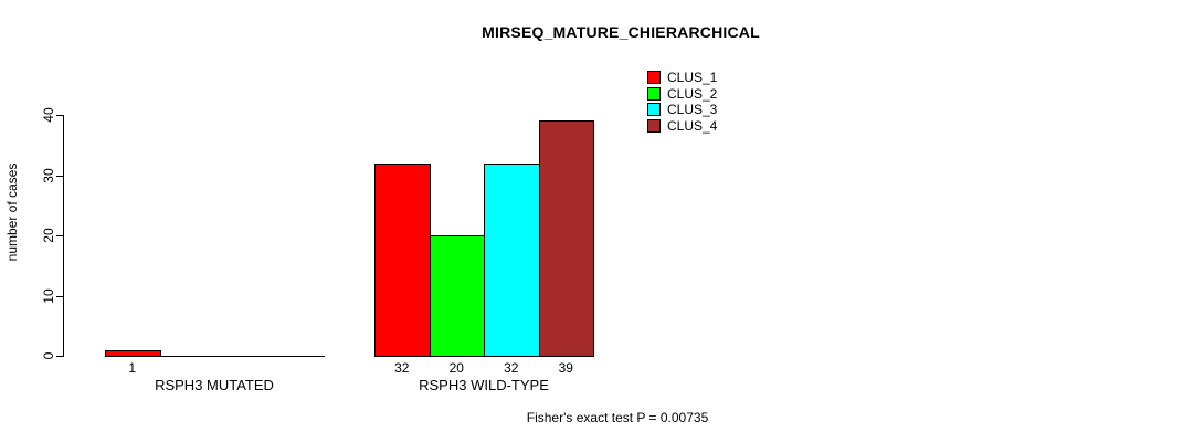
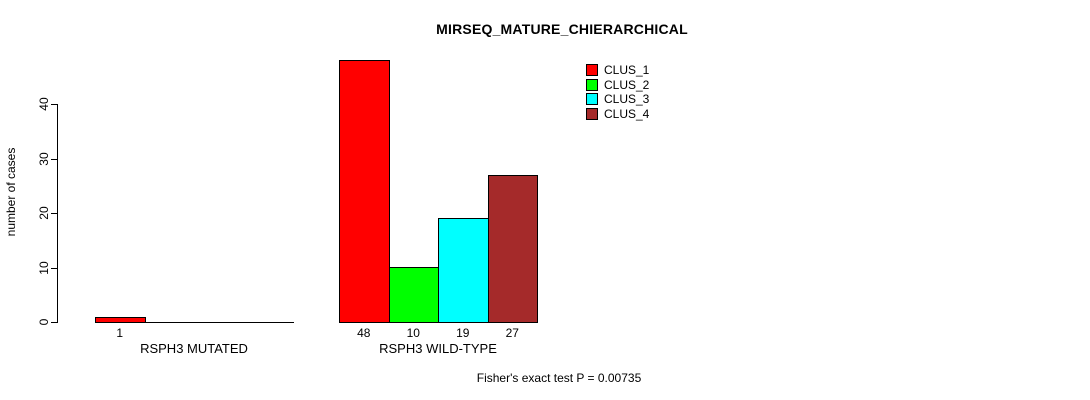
CLUS_1/RSPH3 WILD-TYPE: 32 -> 48
CLUS_2/RSPH3 WILD-TYPE: 20 -> 10
CLUS_3/RSPH3 WILD-TYPE: 32 -> 19
CLUS_4/RSPH3 WILD-TYPE: 39 -> 27
